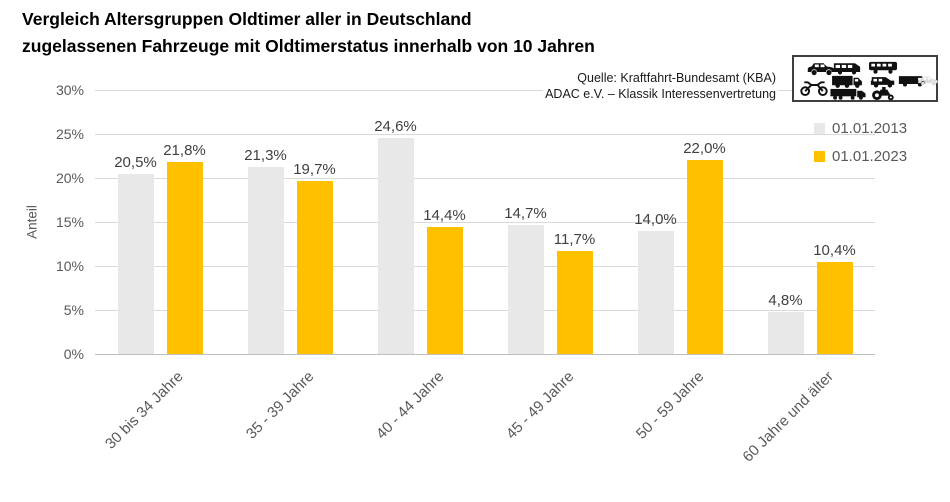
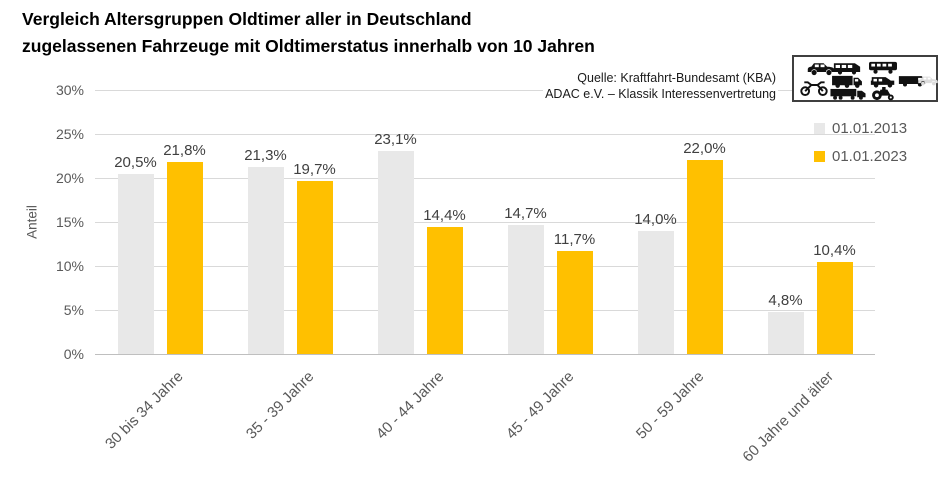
01.01.2013/40 - 44 Jahre: 24,6% -> 23,1%
